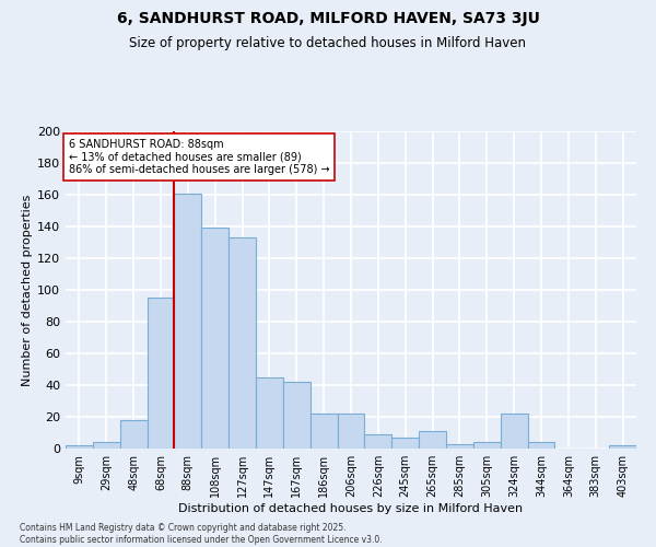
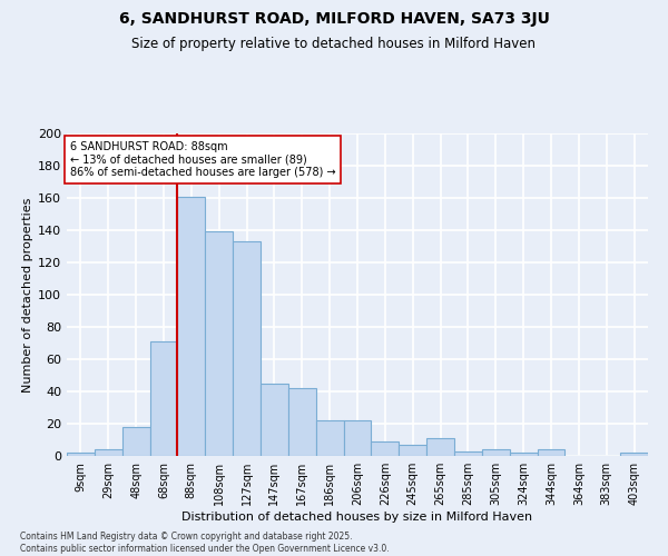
68sqm: 95 -> 71
324sqm: 22 -> 2
